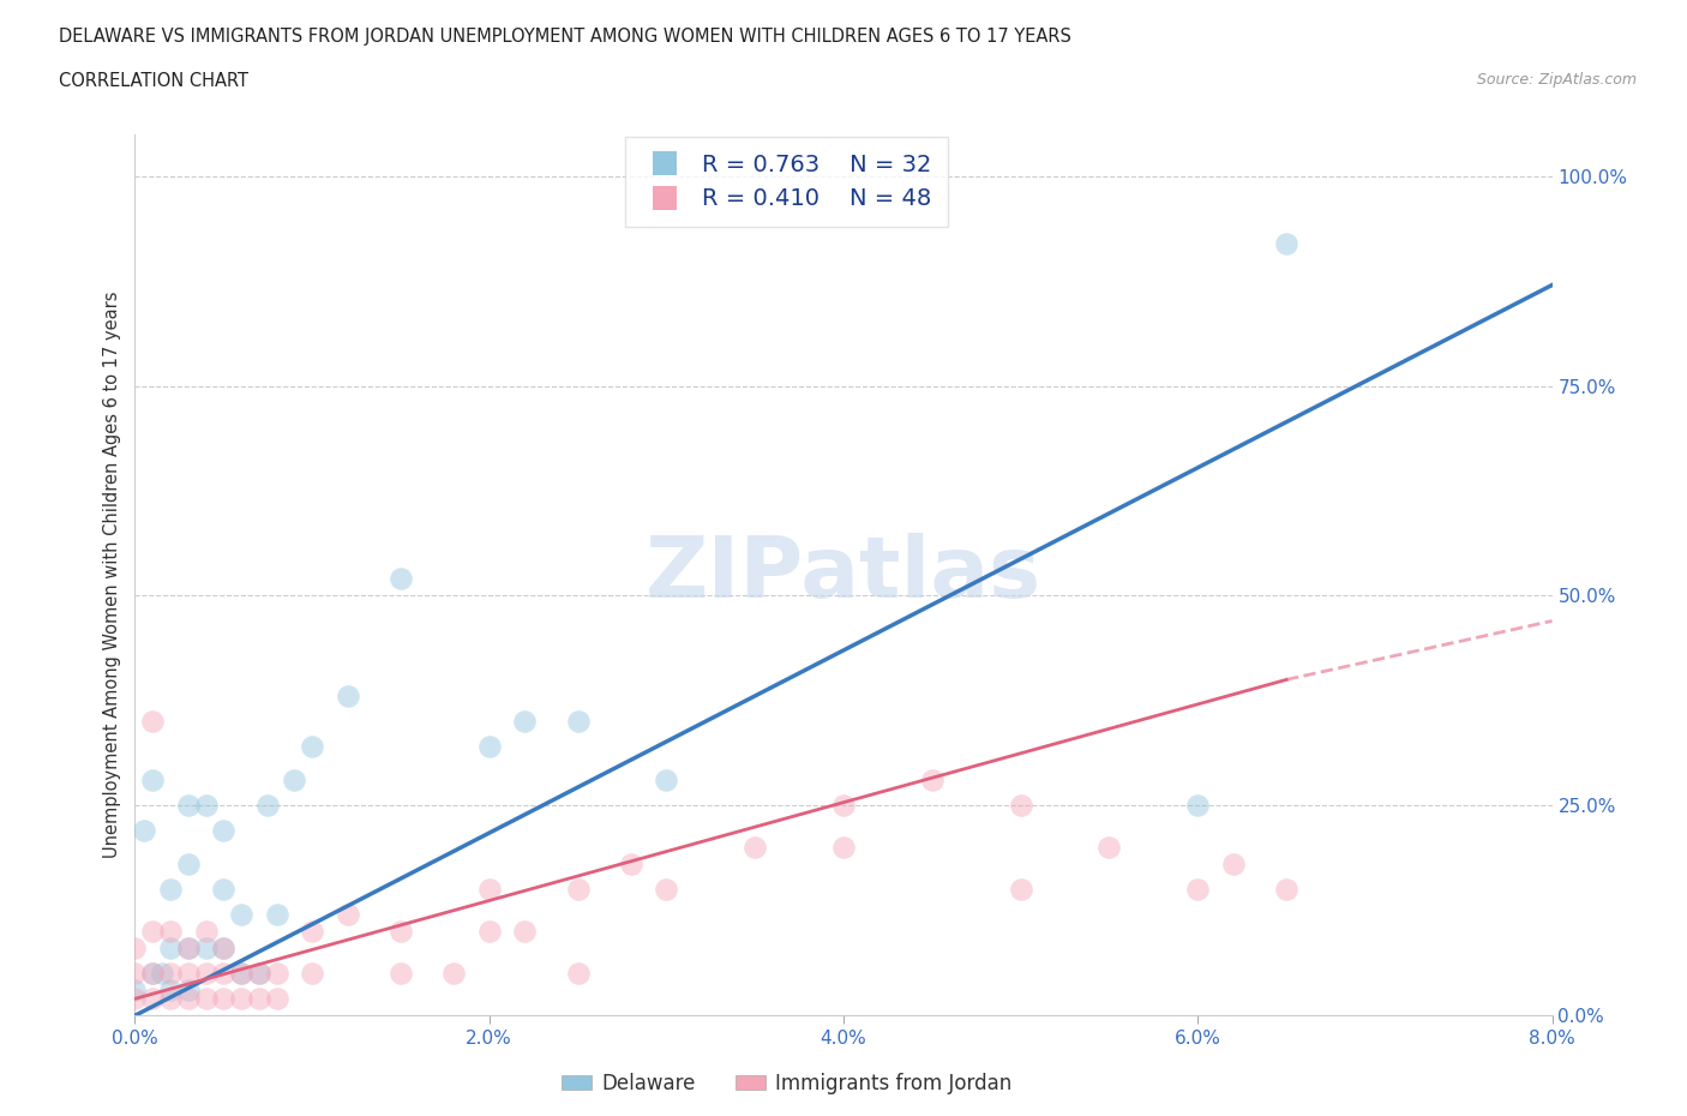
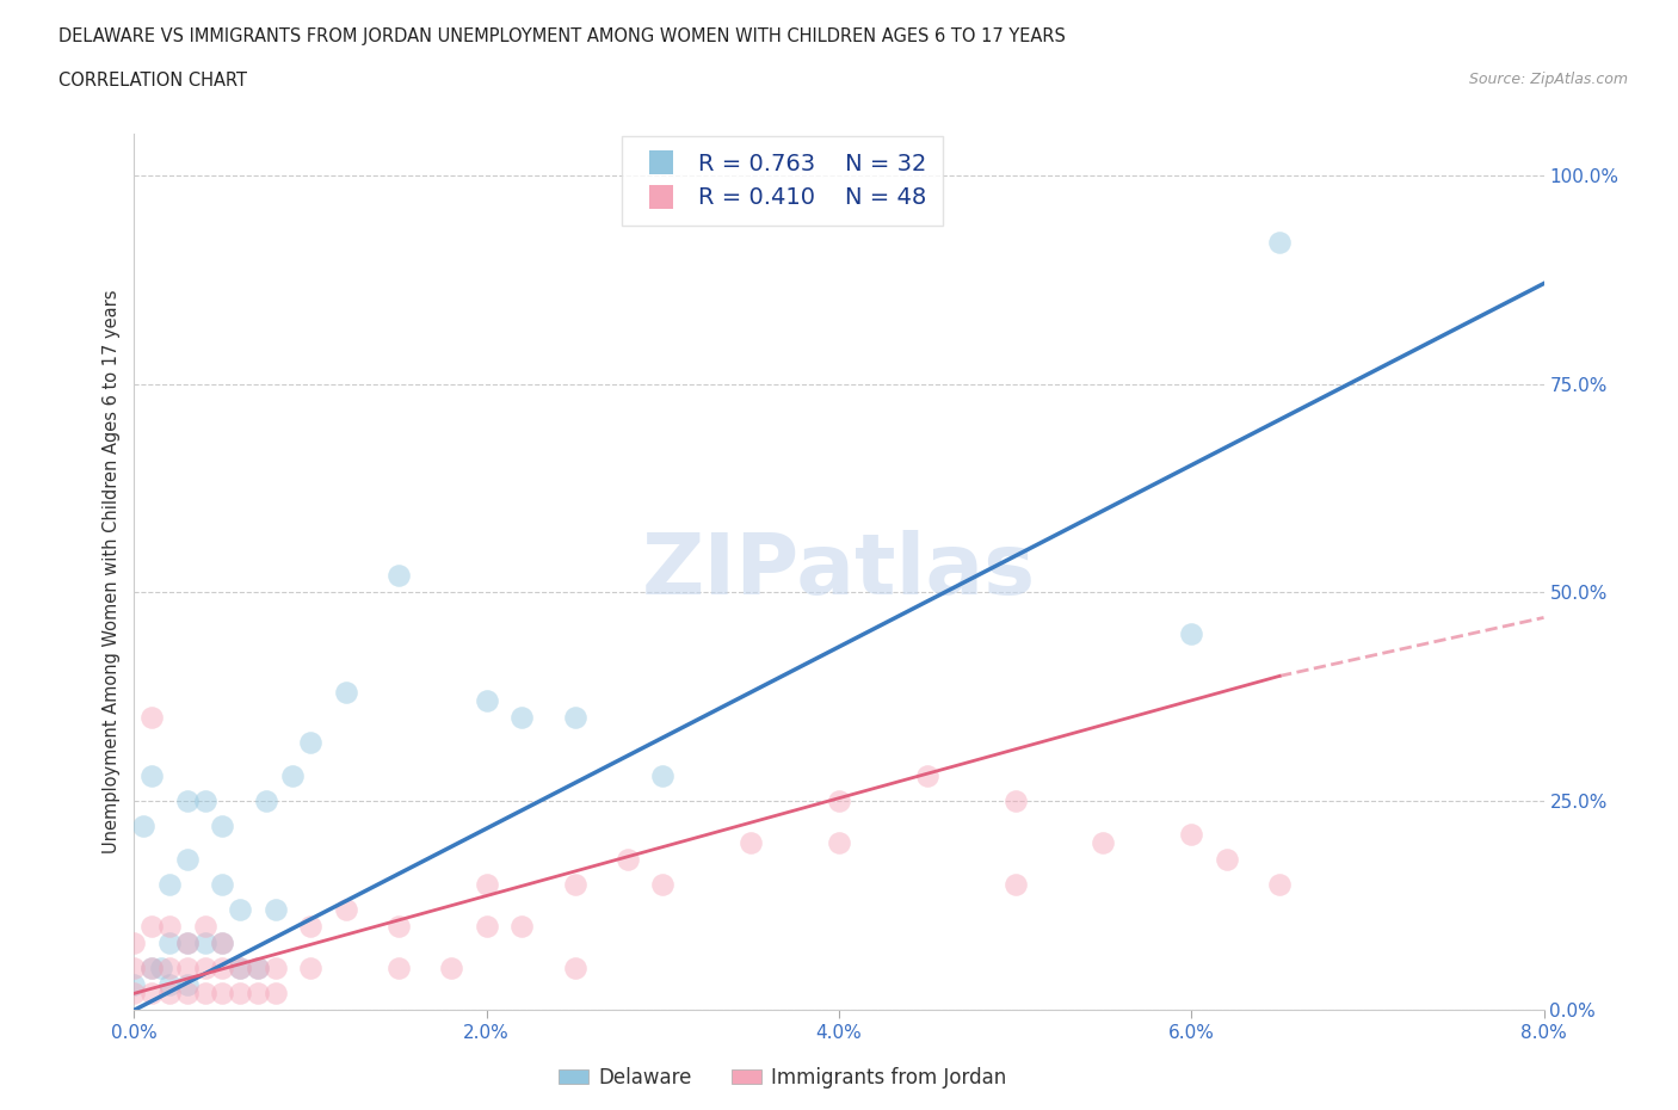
Delaware/2.0%: 32% -> 37%
Delaware/6.0%: 25% -> 45%
Immigrants from Jordan/6.0%: 15% -> 21%
